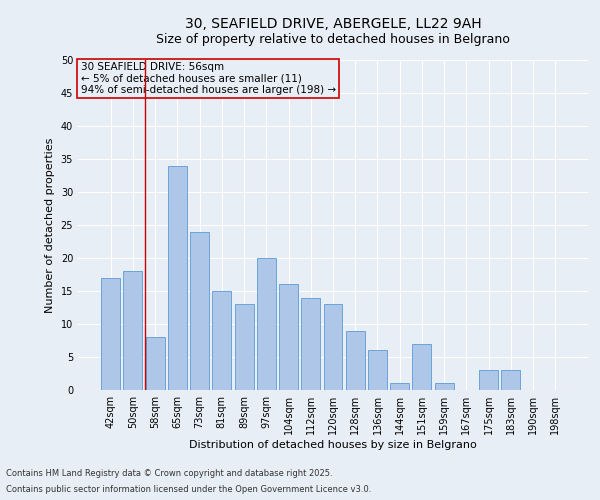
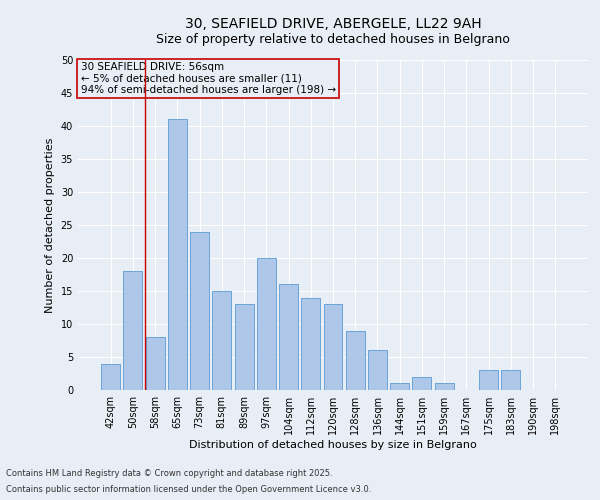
42sqm: 17 -> 4
65sqm: 34 -> 41
151sqm: 7 -> 2
